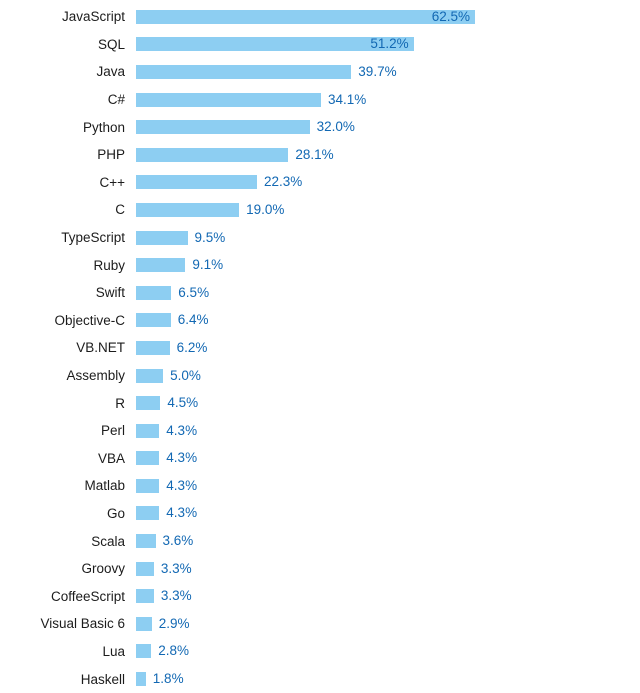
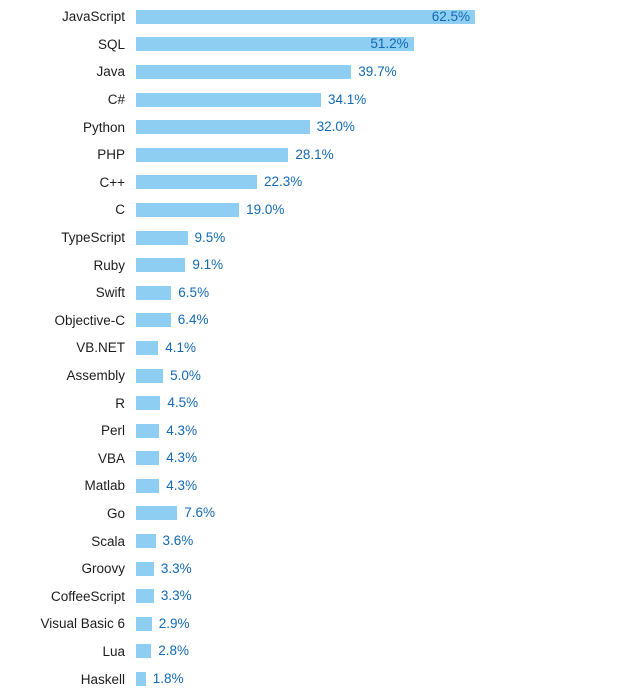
VB.NET: 6.2% -> 4.1%
Go: 4.3% -> 7.6%
